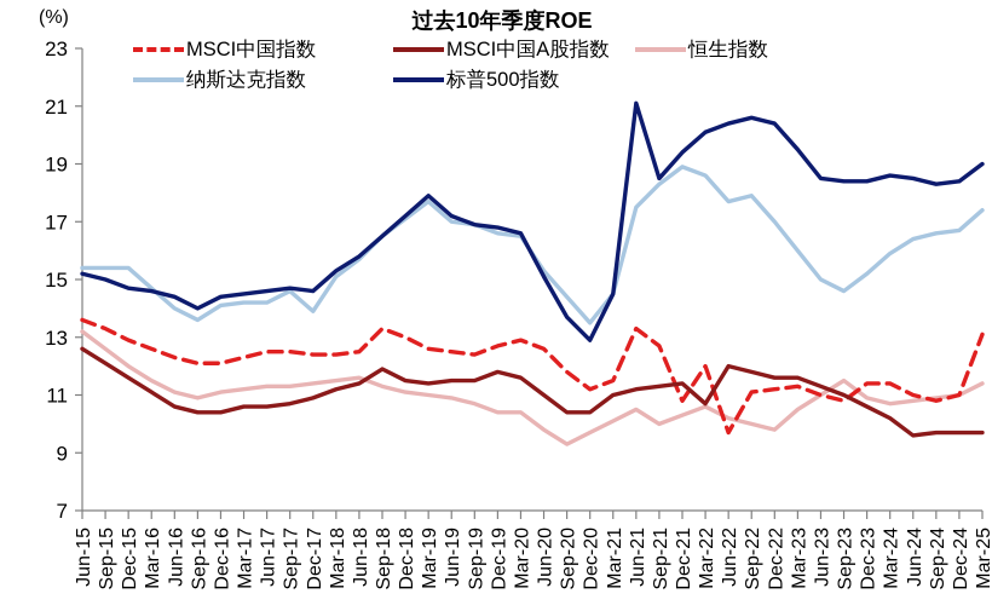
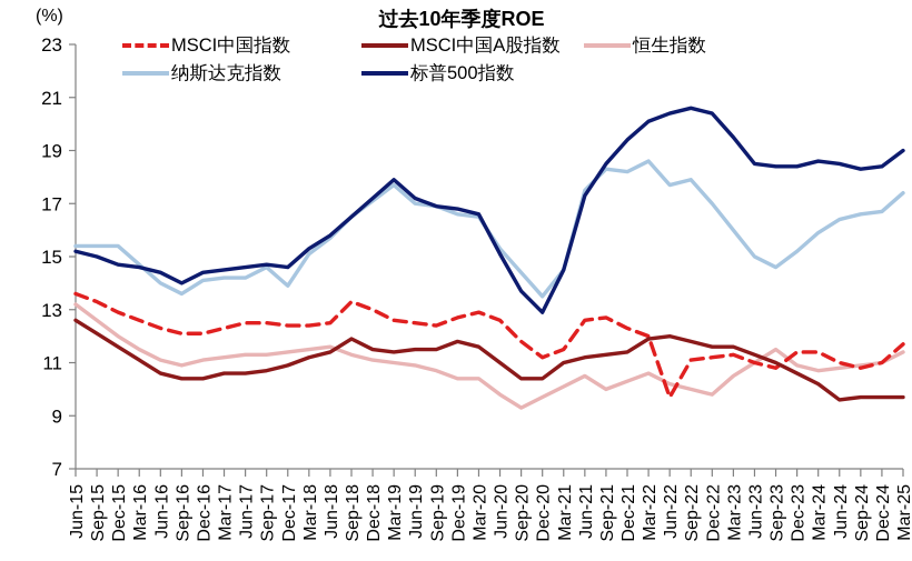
MSCI中国指数/Jun-21: 13.3 -> 12.6
标普500指数/Jun-21: 21.1 -> 17.3
MSCI中国指数/Dec-21: 10.8 -> 12.3
纳斯达克指数/Dec-21: 18.9 -> 18.2
MSCI中国A股指数/Mar-22: 10.7 -> 11.9
MSCI中国指数/Mar-25: 13.1 -> 11.7
